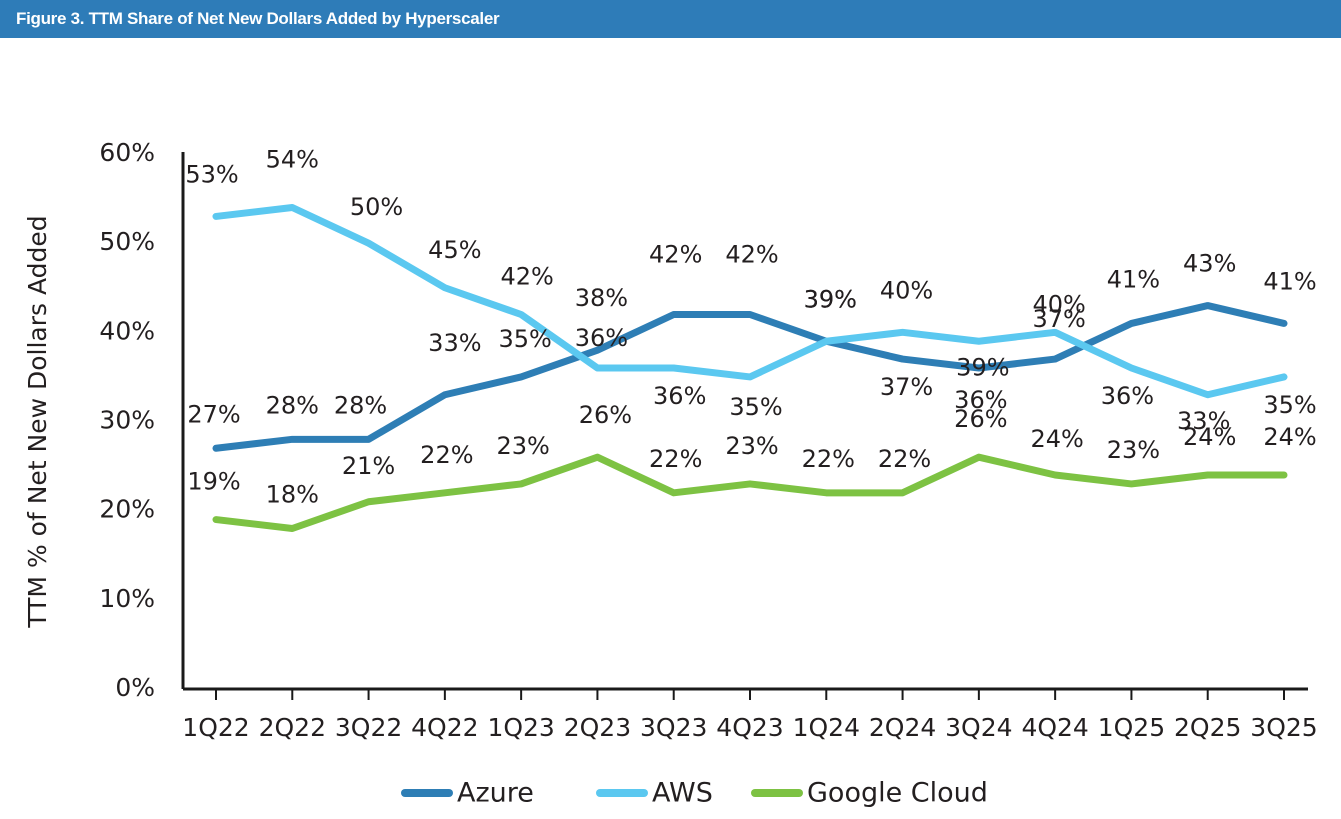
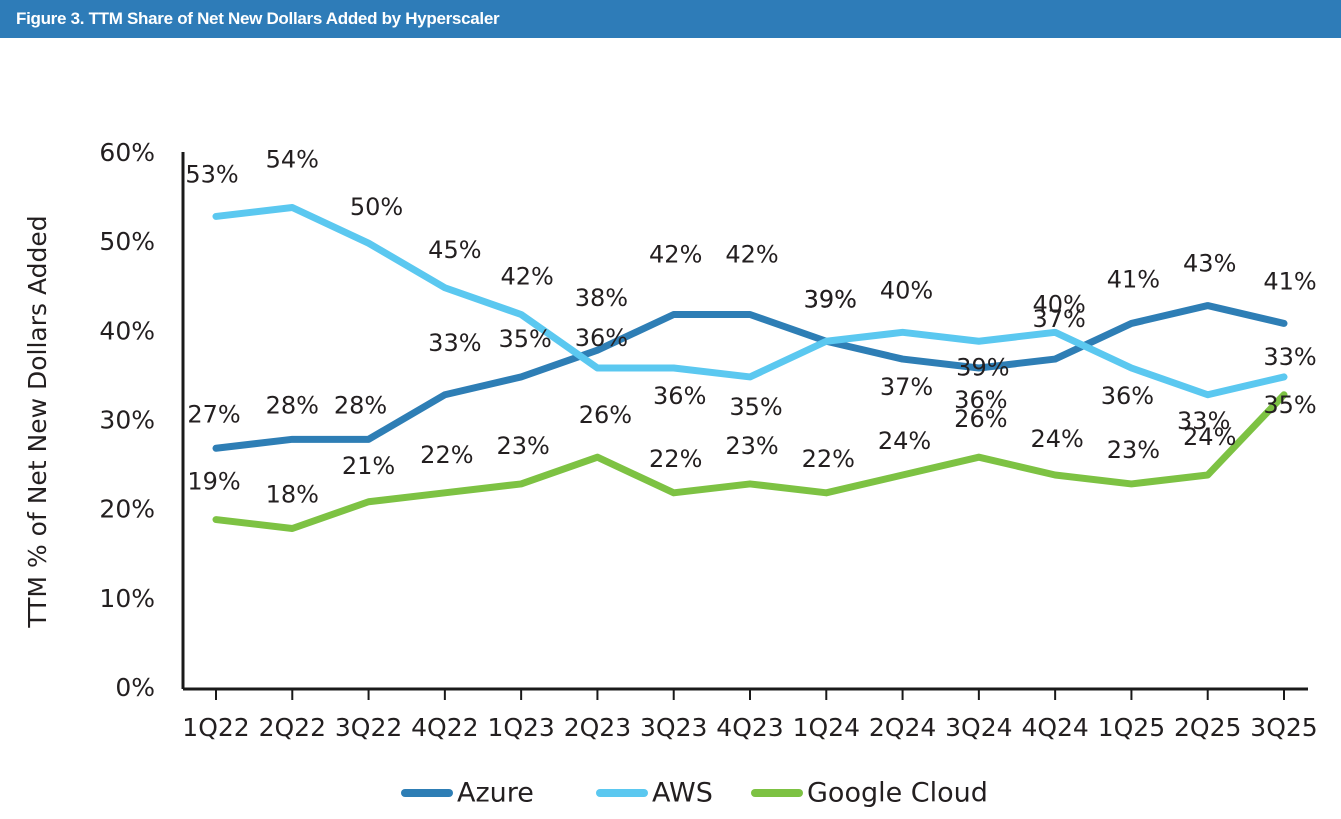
Google Cloud/2Q24: 22% -> 24%
Google Cloud/3Q25: 24% -> 33%
